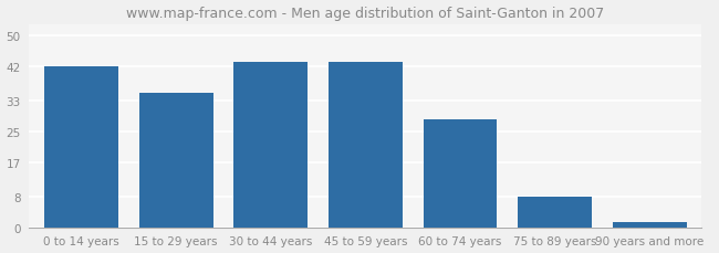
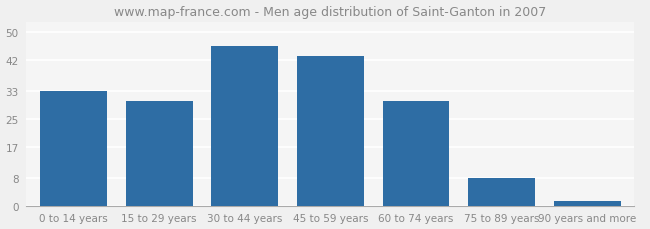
0 to 14 years: 42.0 -> 33.0
15 to 29 years: 35.0 -> 30.0
30 to 44 years: 43.0 -> 46.0
60 to 74 years: 28.0 -> 30.0
